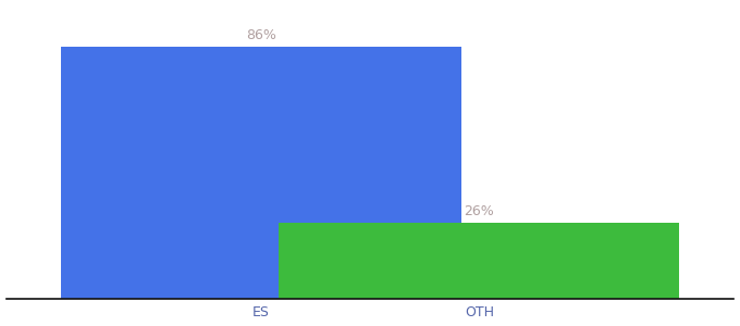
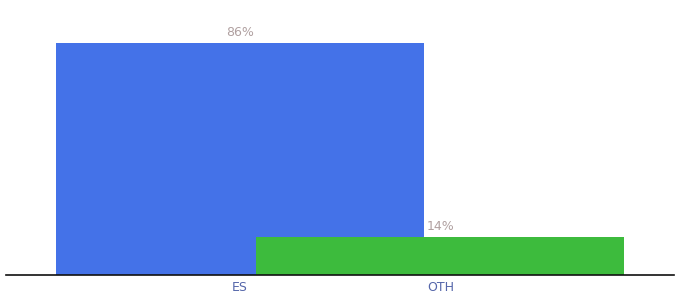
OTH: 26% -> 14%
